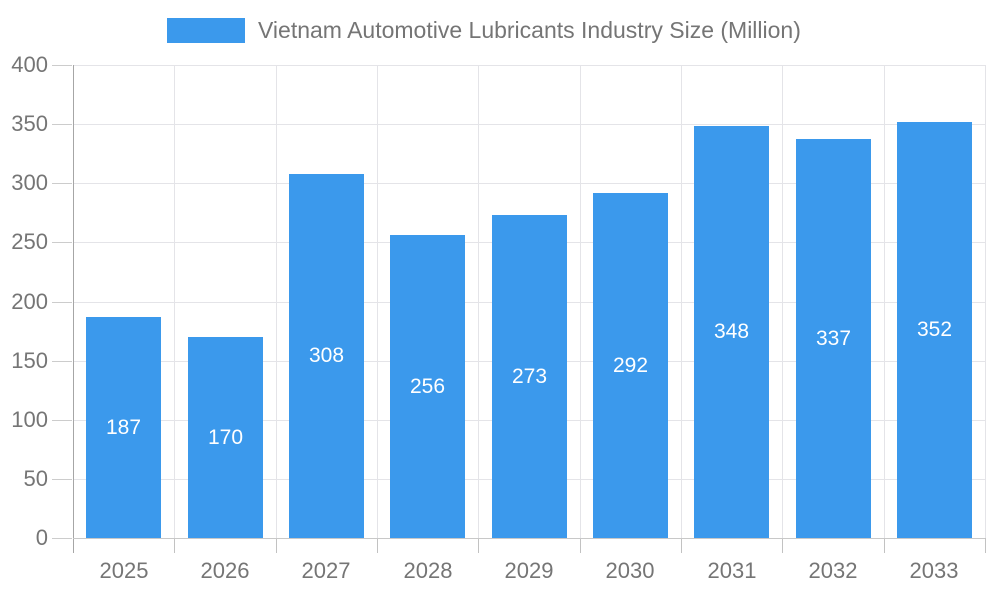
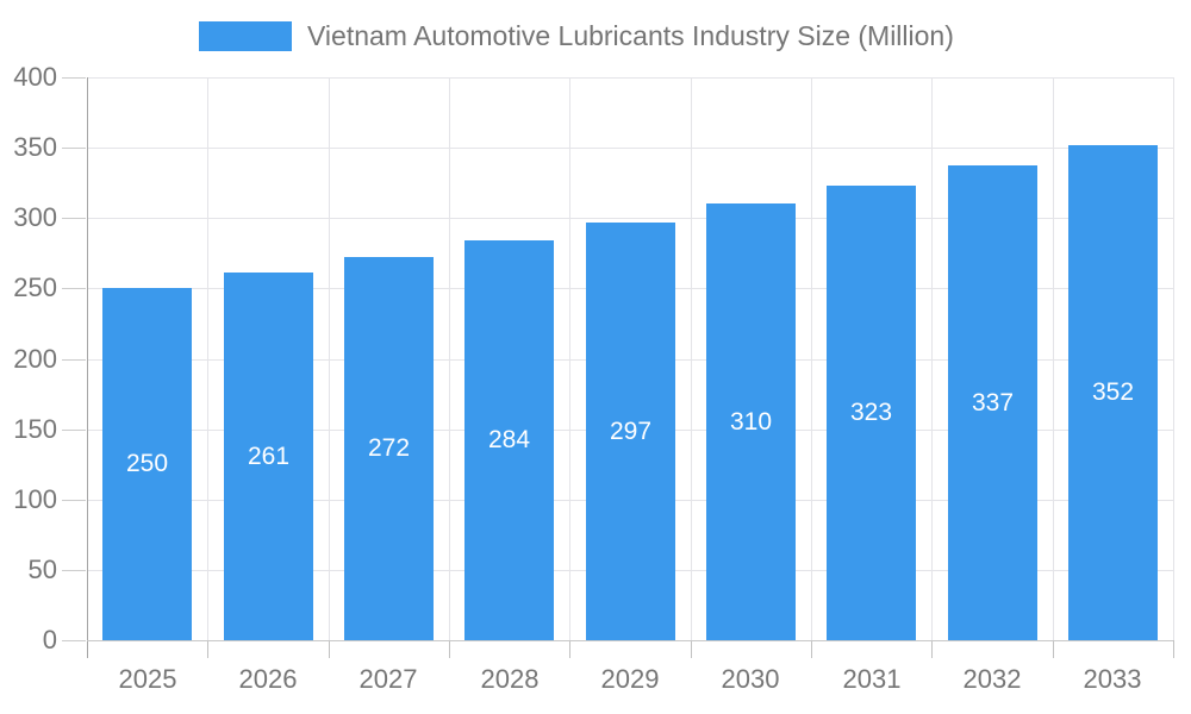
2025: 187 -> 250
2026: 170 -> 261
2027: 308 -> 272
2028: 256 -> 284
2029: 273 -> 297
2030: 292 -> 310
2031: 348 -> 323
